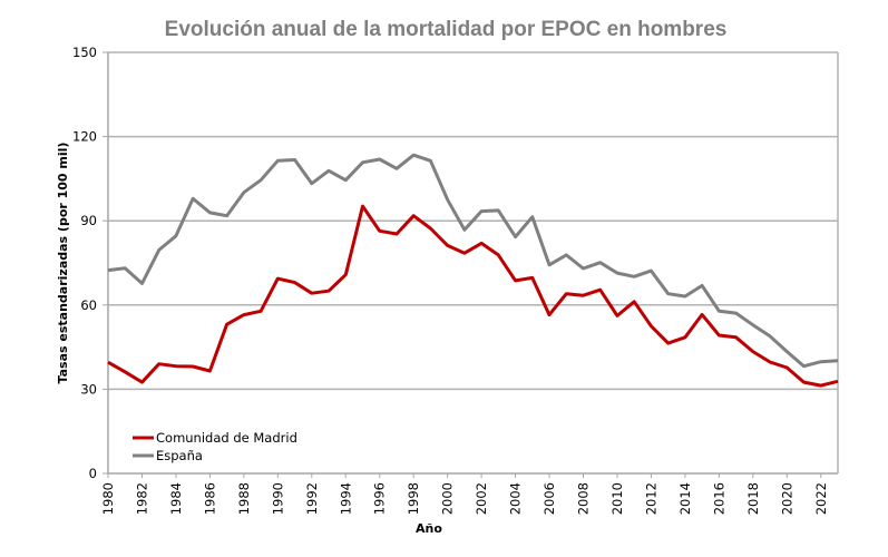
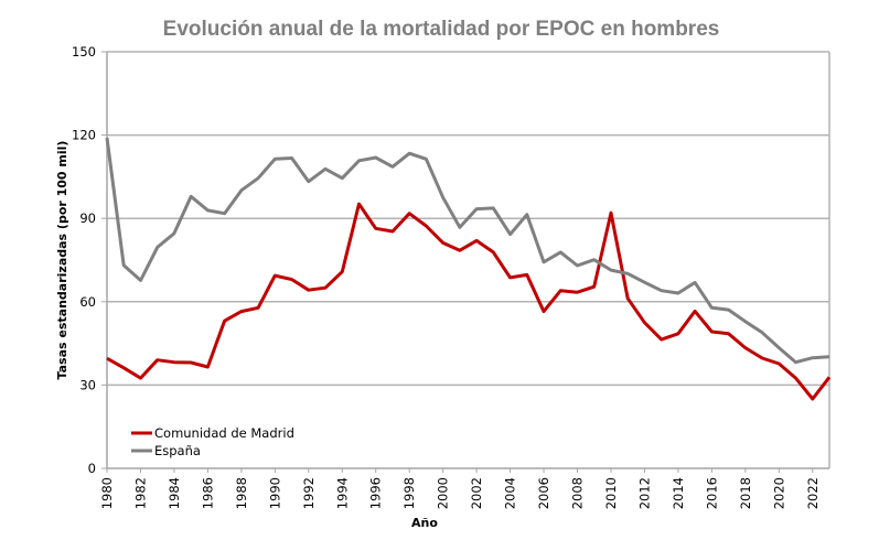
España/1980: 72 -> 119
Comunidad de Madrid/2010: 56 -> 92
España/2012: 72 -> 67
Comunidad de Madrid/2022: 31 -> 25
